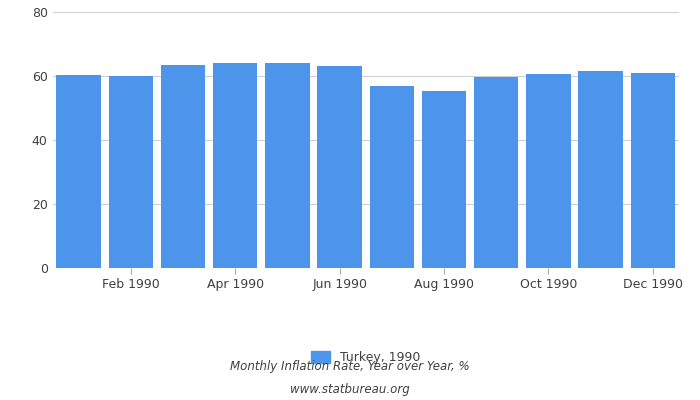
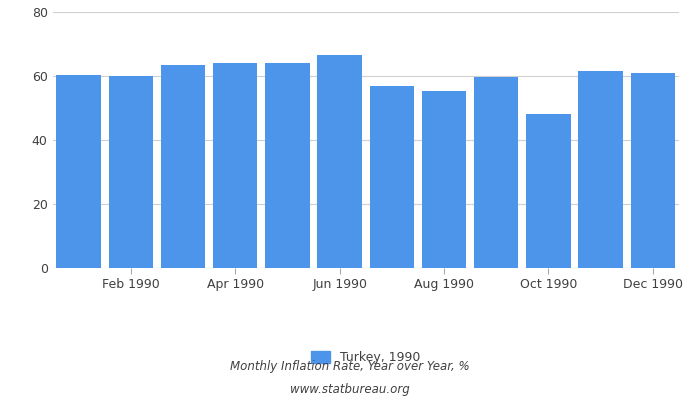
Jun 1990: 63.0 -> 66.5
Oct 1990: 60.5 -> 48.0
